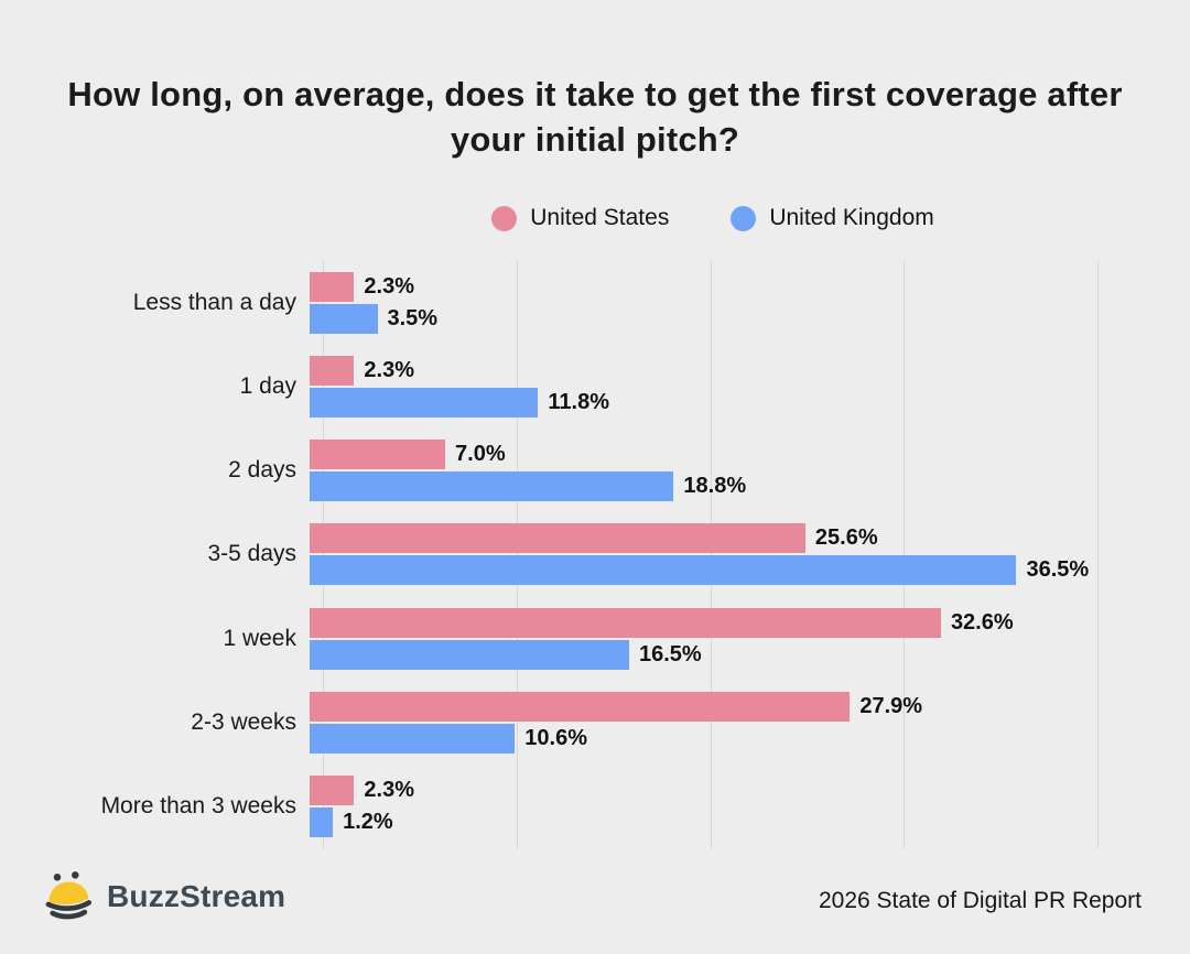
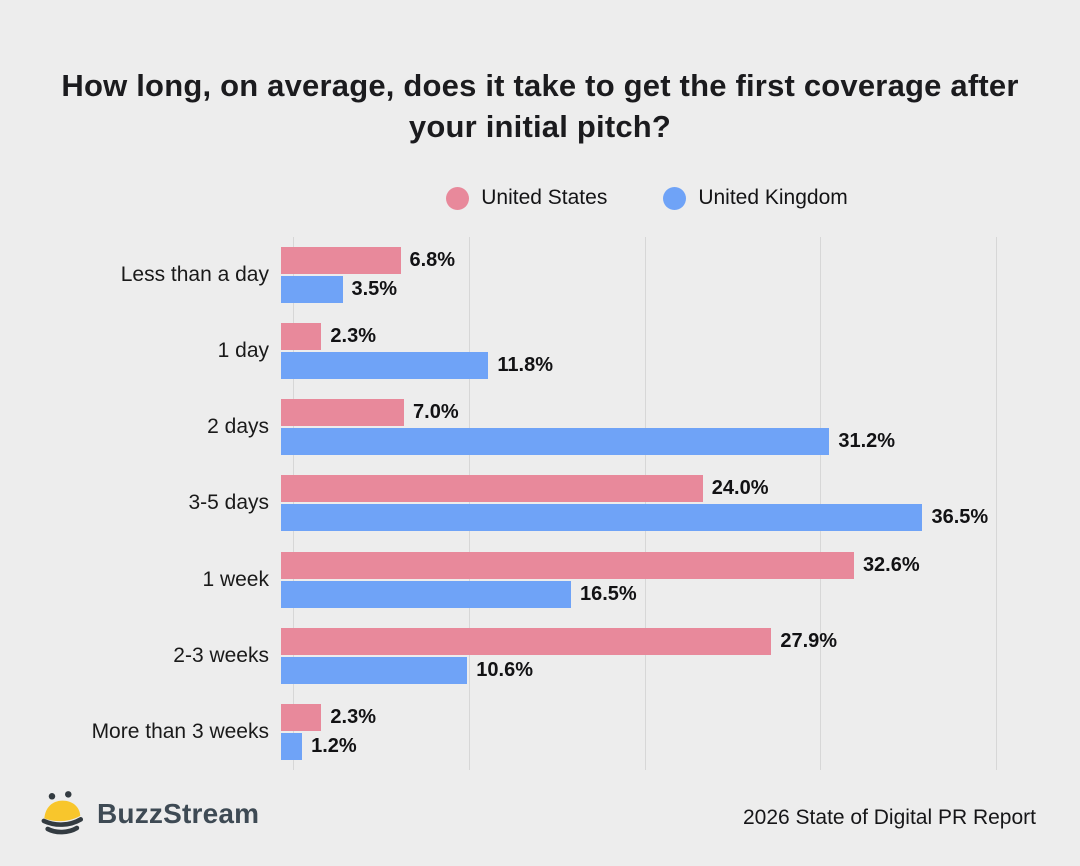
United States/Less than a day: 2.3% -> 6.8%
United Kingdom/2 days: 18.8% -> 31.2%
United States/3-5 days: 25.6% -> 24.0%
